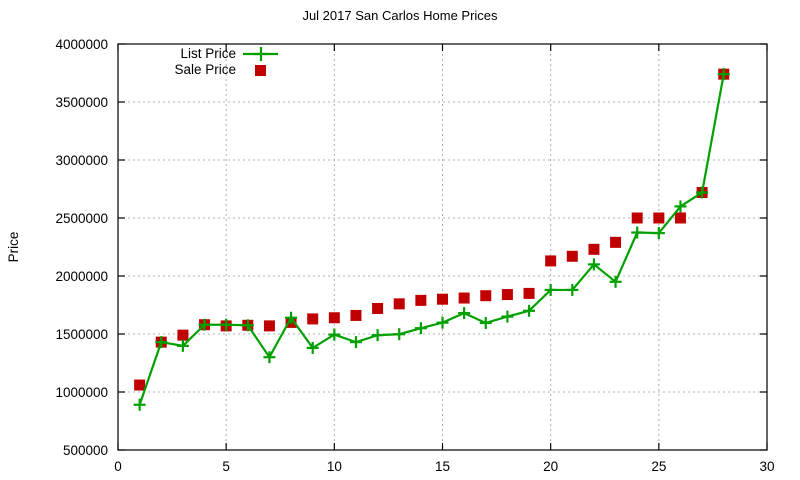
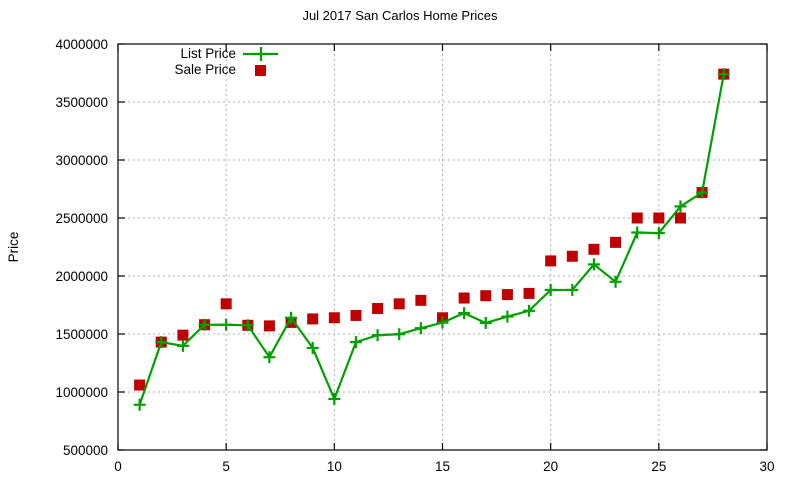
Sale Price/5: 1570000 -> 1760000
List Price/10: 1500000 -> 940000
Sale Price/15: 1800000 -> 1640000
